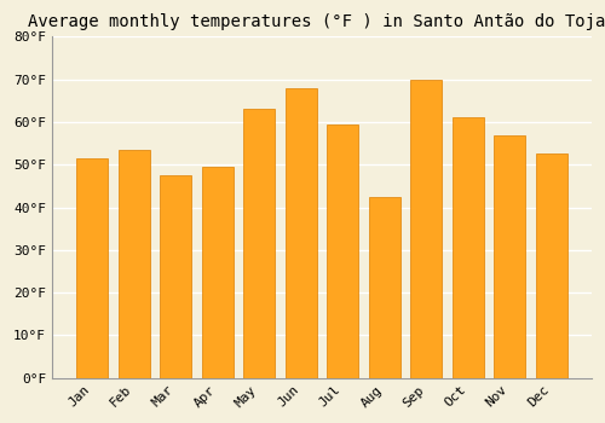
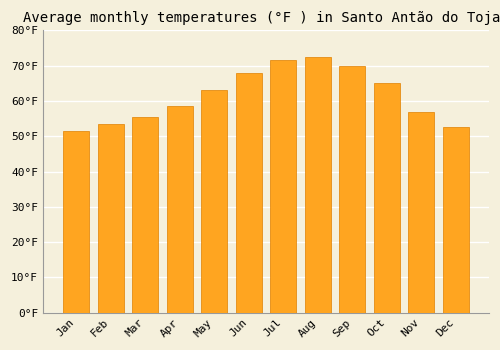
Mar: 47.5°F -> 55.5°F
Apr: 49.5°F -> 58.5°F
Jul: 59.5°F -> 71.5°F
Aug: 42.5°F -> 72.5°F
Oct: 61.0°F -> 65.0°F
